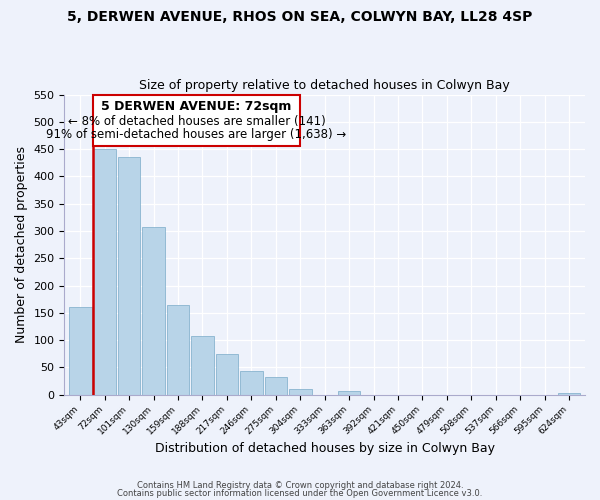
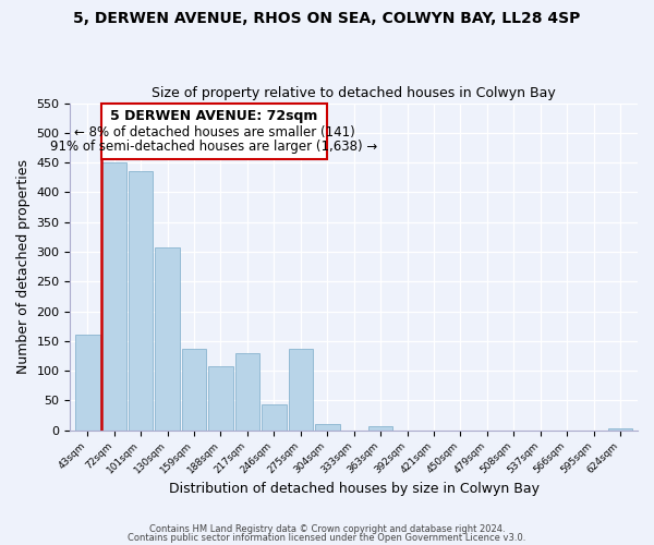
159sqm: 165 -> 136
217sqm: 75 -> 130
275sqm: 33 -> 136
